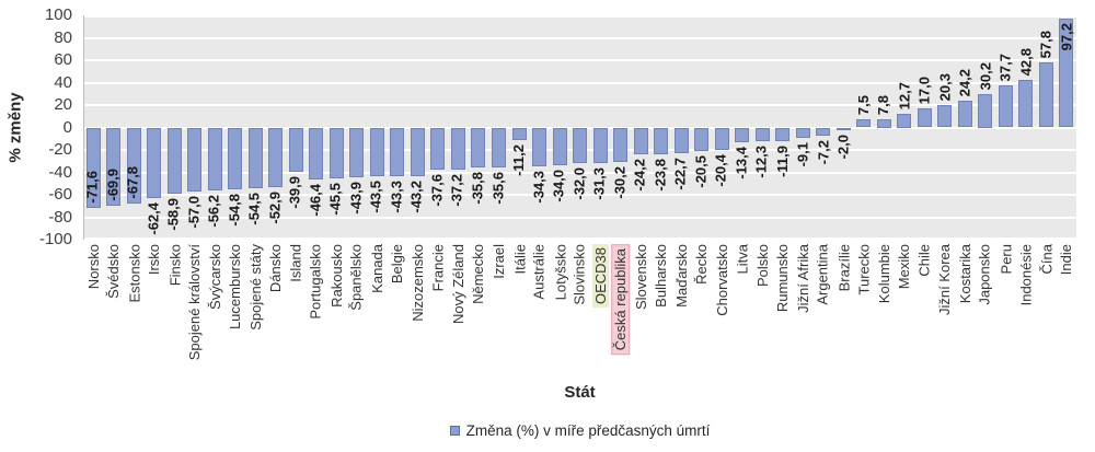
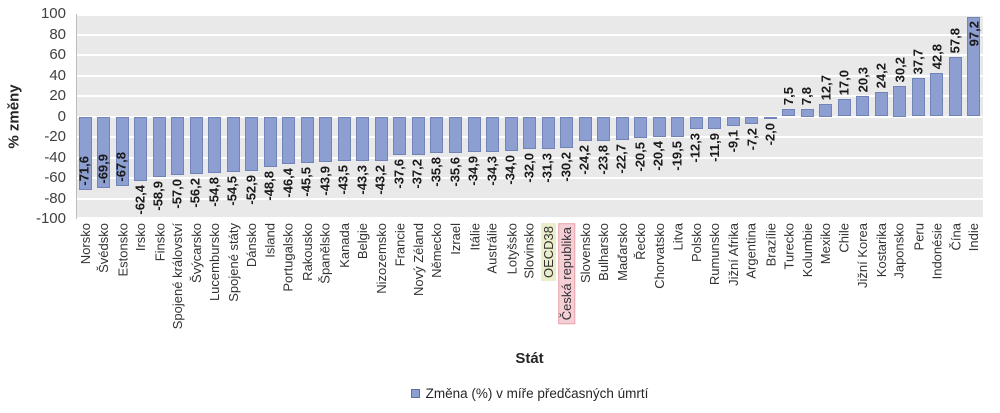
Island: -39,9 -> -48,8
Itálie: -11,2 -> -34,9
Litva: -13,4 -> -19,5
